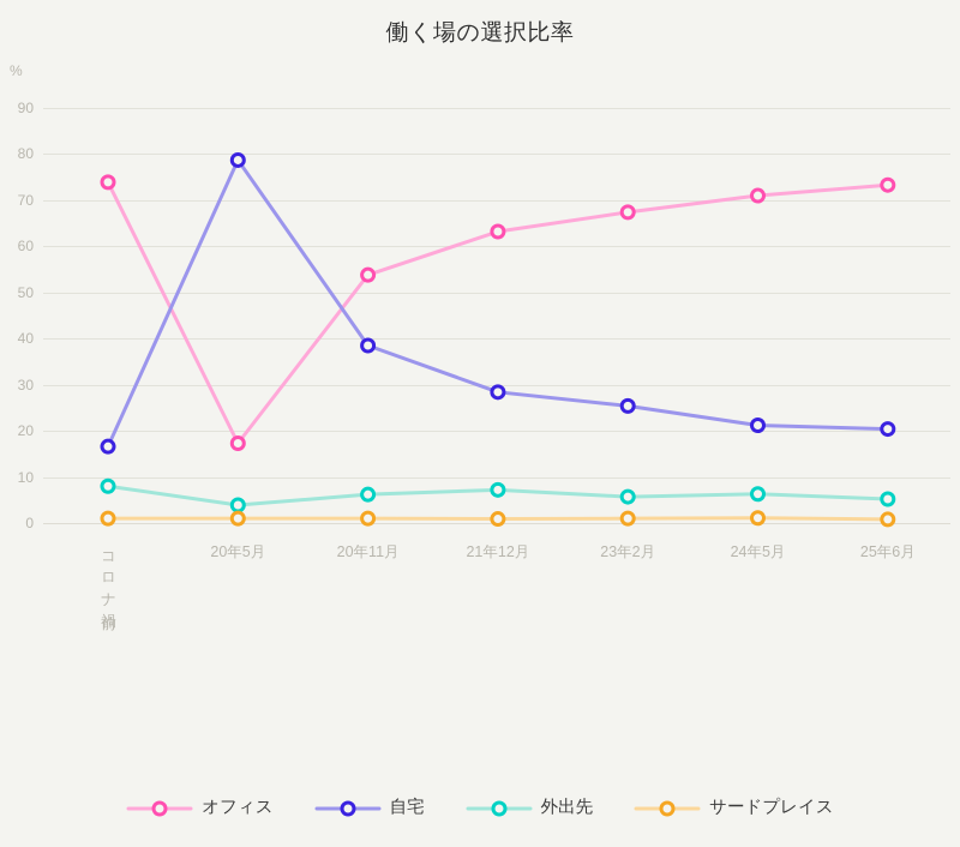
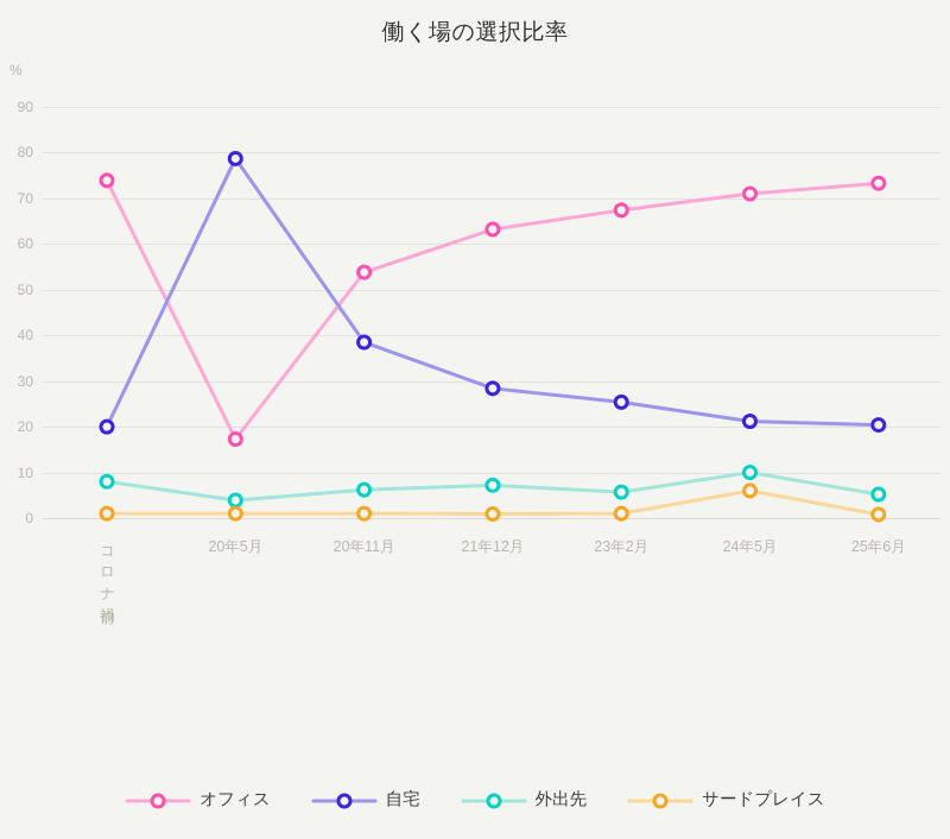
自宅/コロナ禍前: 17 -> 20
外出先/24年5月: 6 -> 10
サードプレイス/24年5月: 1 -> 6
